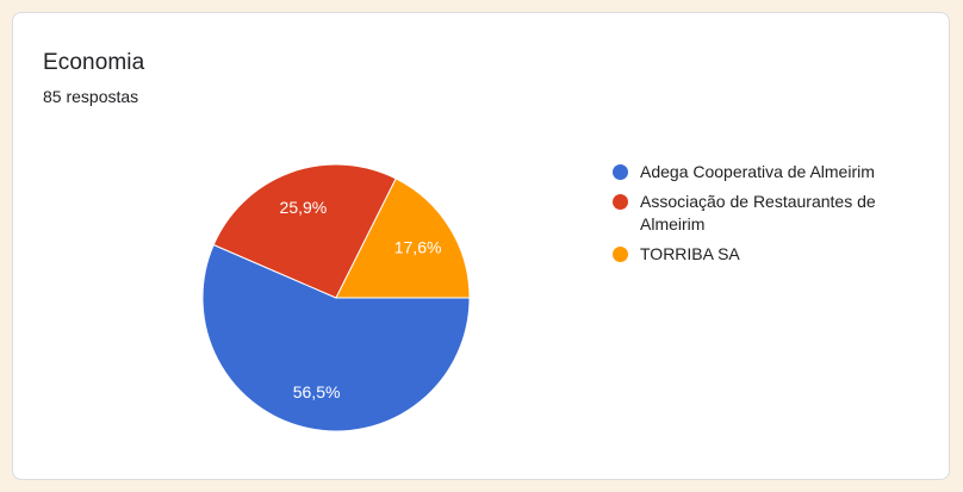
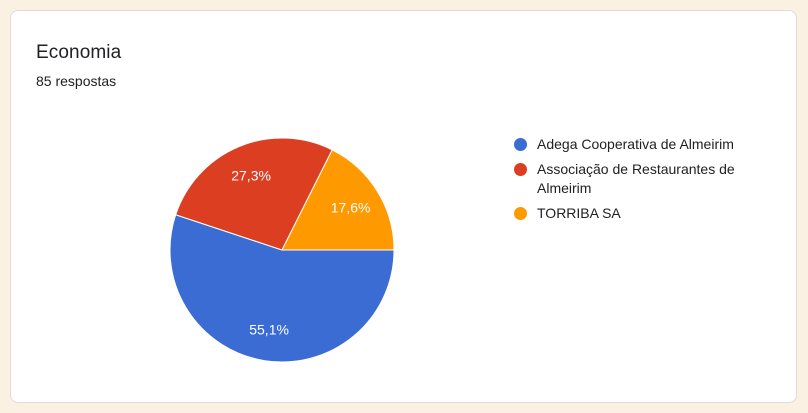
Adega Cooperativa de Almeirim: 56,5% -> 55,1%
Associação de Restaurantes de Almeirim: 25,9% -> 27,3%
